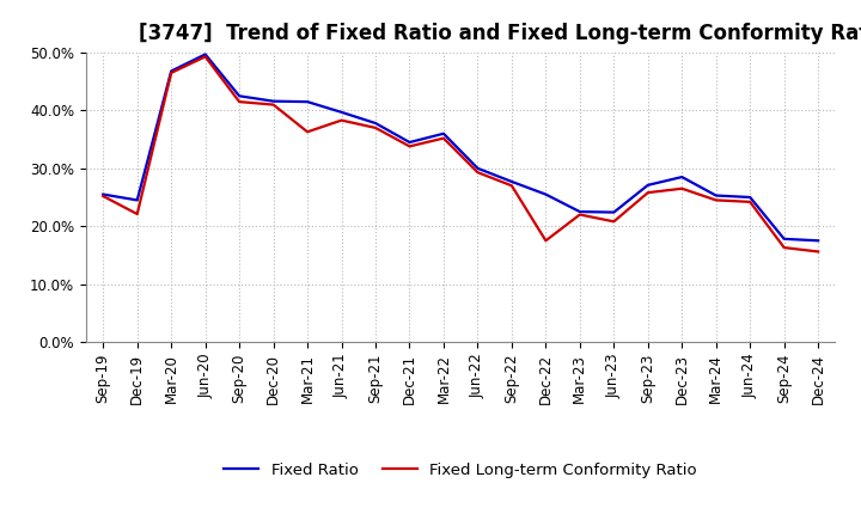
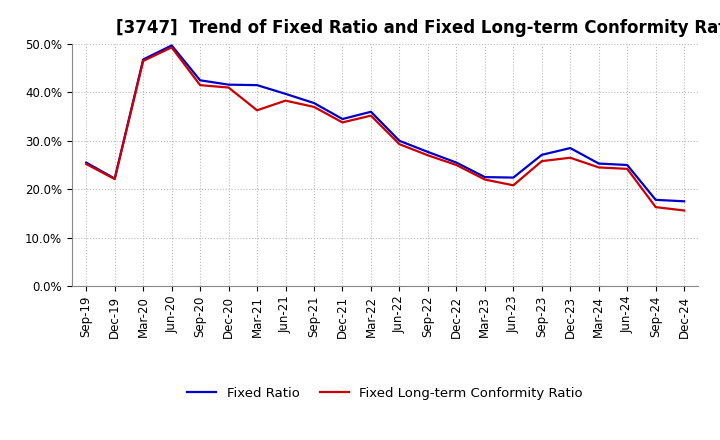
Fixed Ratio/Dec-19: 24.5% -> 22.2%
Fixed Long-term Conformity Ratio/Dec-22: 17.5% -> 25.0%
